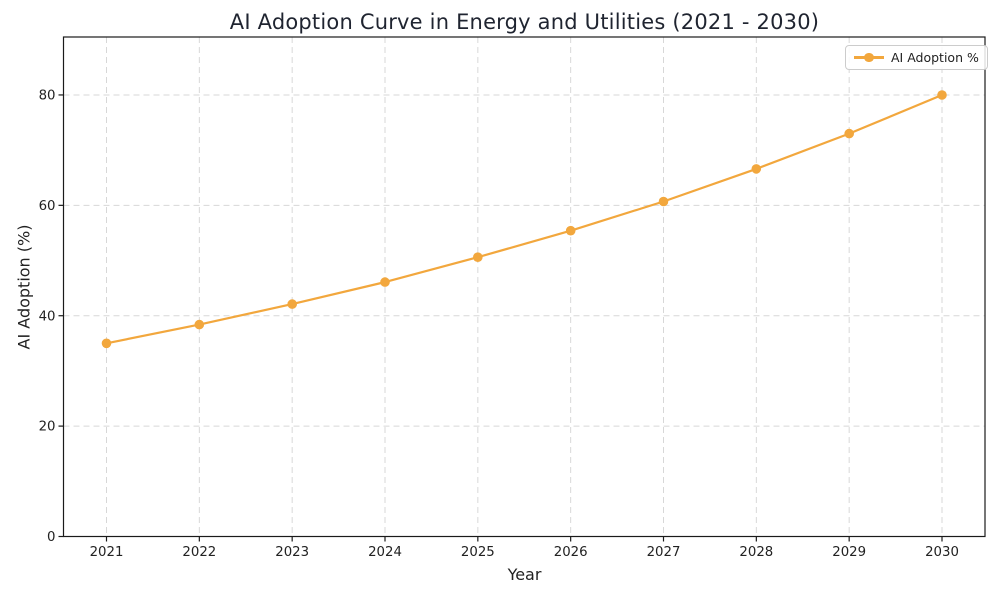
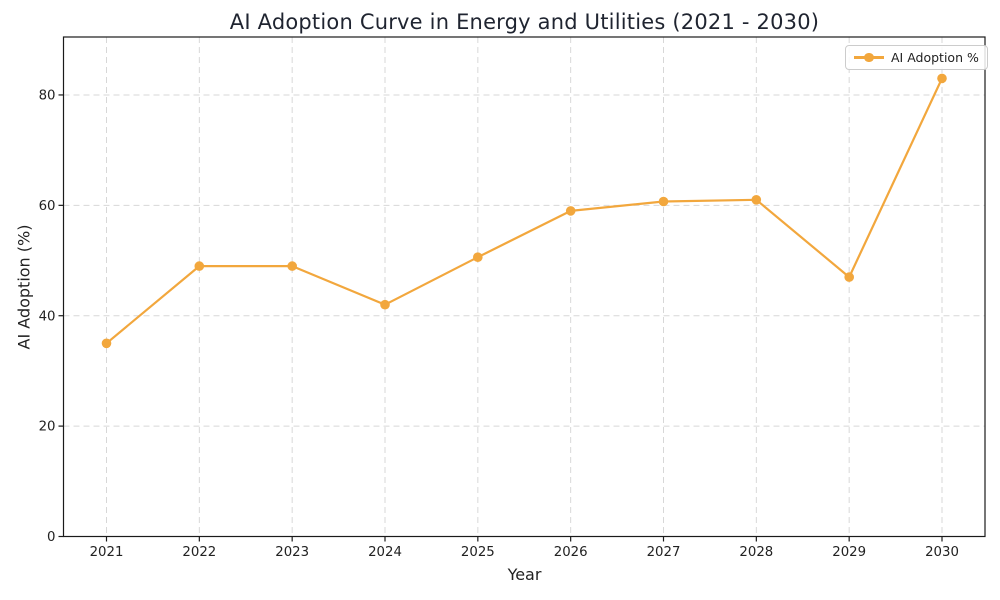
2022: 38 -> 49
2023: 42 -> 49
2024: 46 -> 42
2026: 55 -> 59
2028: 67 -> 61
2029: 73 -> 47
2030: 80 -> 83
